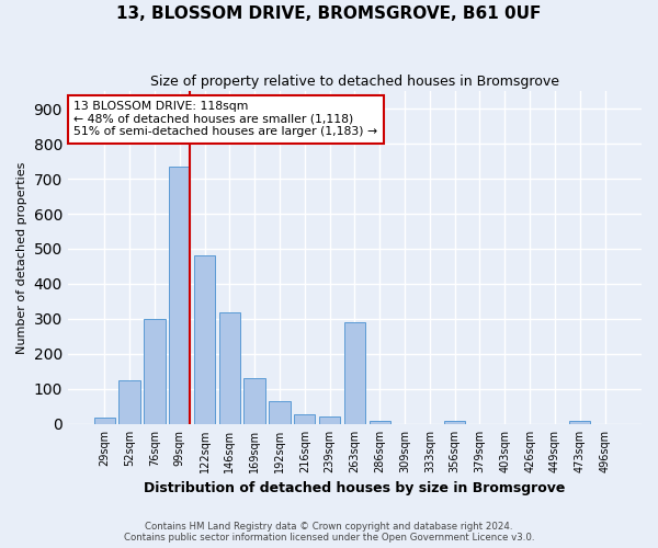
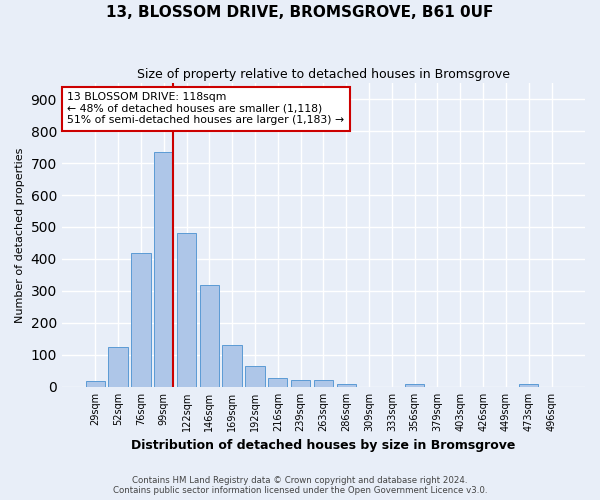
76sqm: 300 -> 420
263sqm: 290 -> 22
